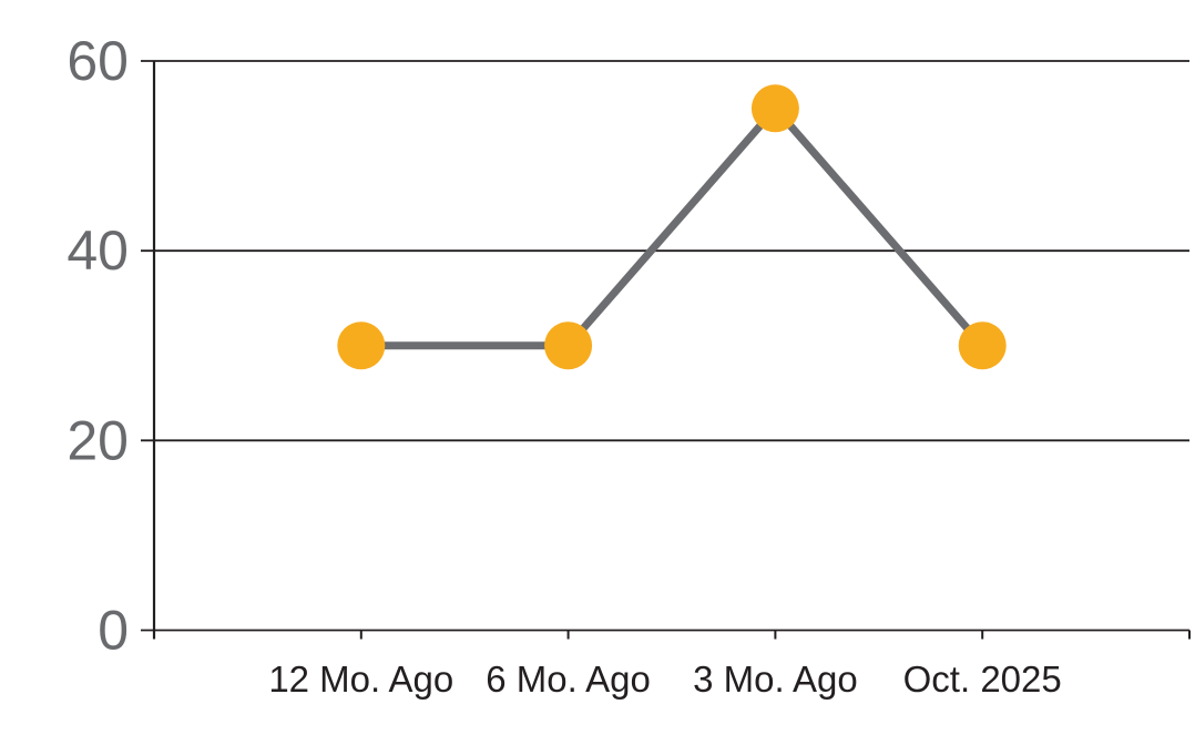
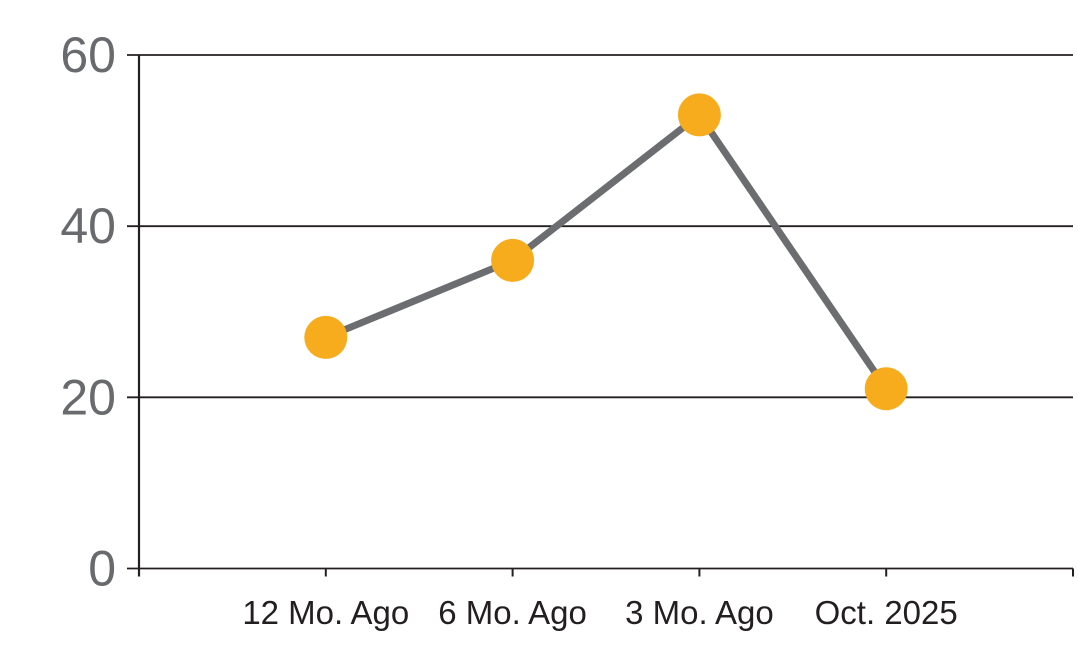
12 Mo. Ago: 30 -> 27
6 Mo. Ago: 30 -> 36
3 Mo. Ago: 55 -> 53
Oct. 2025: 30 -> 21
